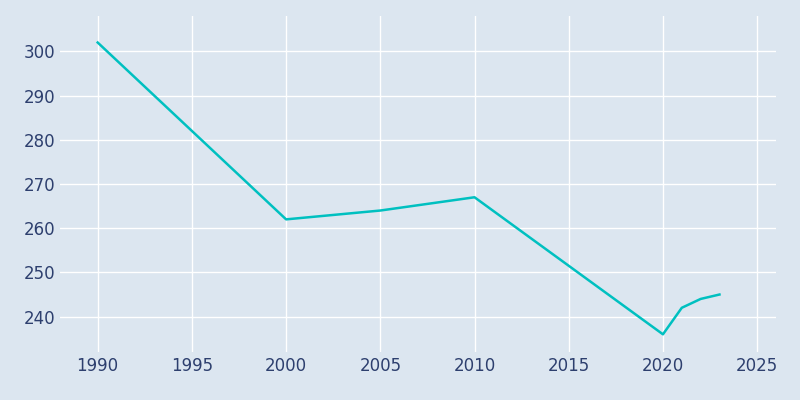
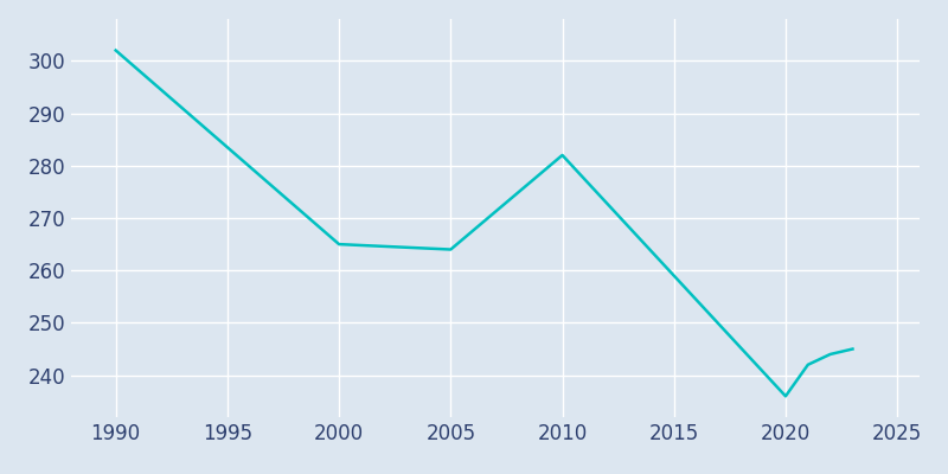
2000: 262 -> 265
2010: 267 -> 282
